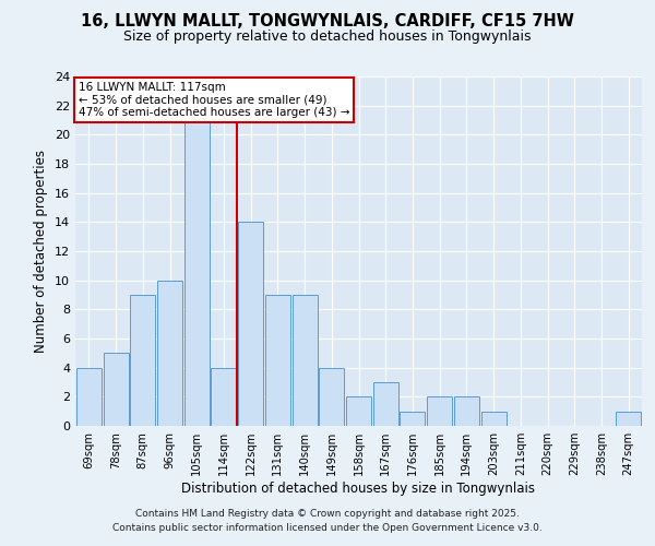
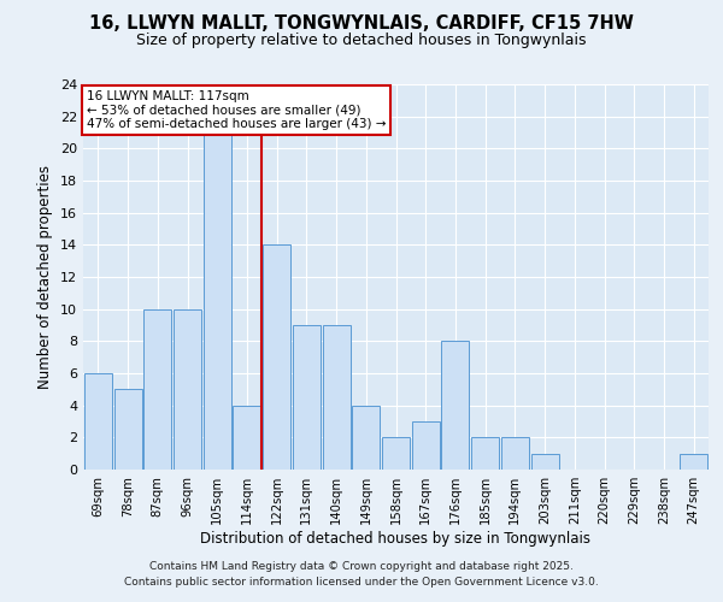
69sqm: 4 -> 6
87sqm: 9 -> 10
176sqm: 1 -> 8
